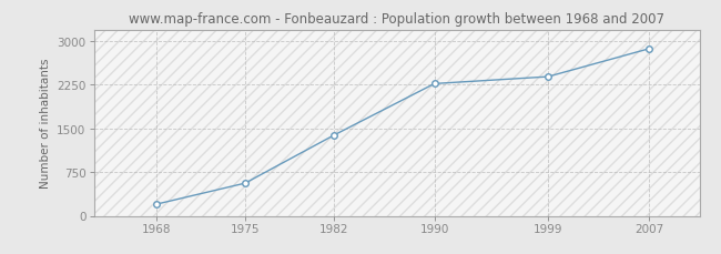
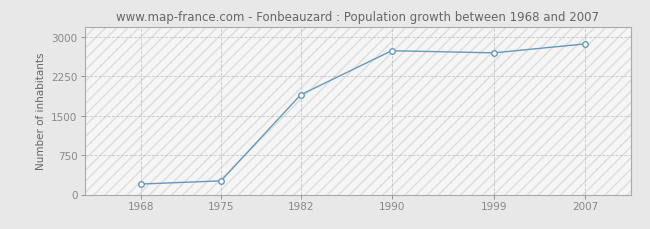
1975: 560 -> 260
1982: 1380 -> 1900
1990: 2270 -> 2740
1999: 2390 -> 2700
